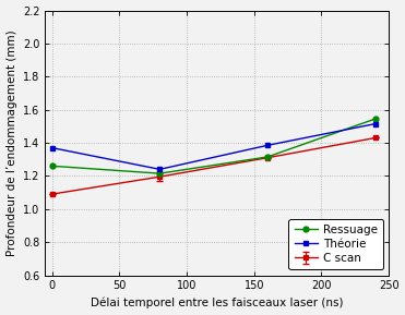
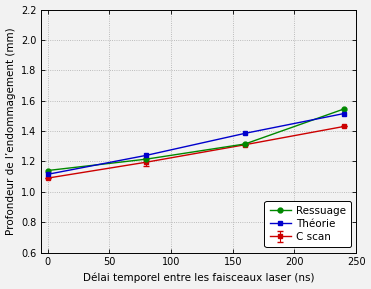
Ressuage/0: 1.26 -> 1.14
Théorie/0: 1.37 -> 1.11
